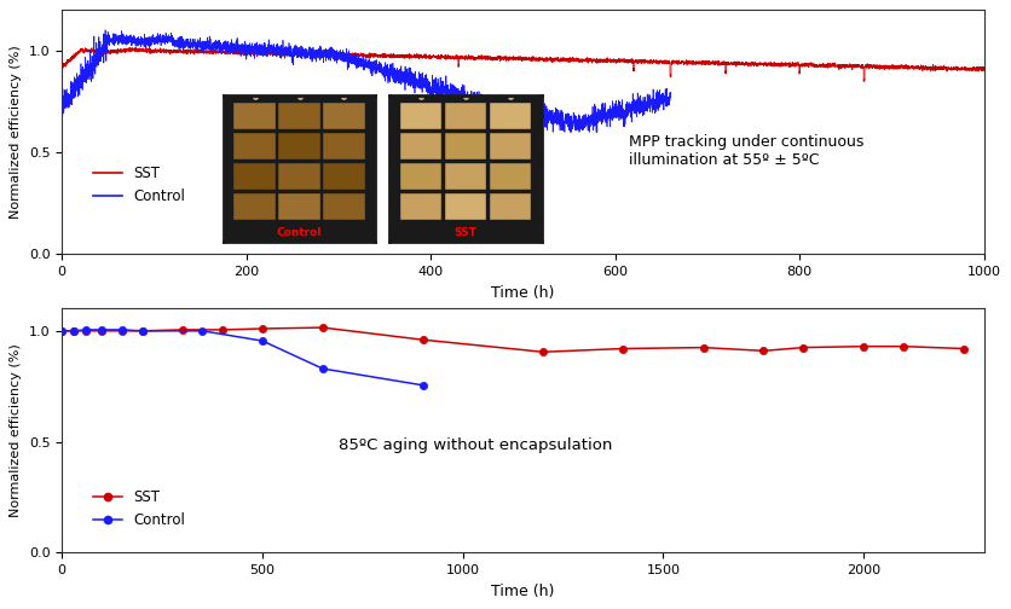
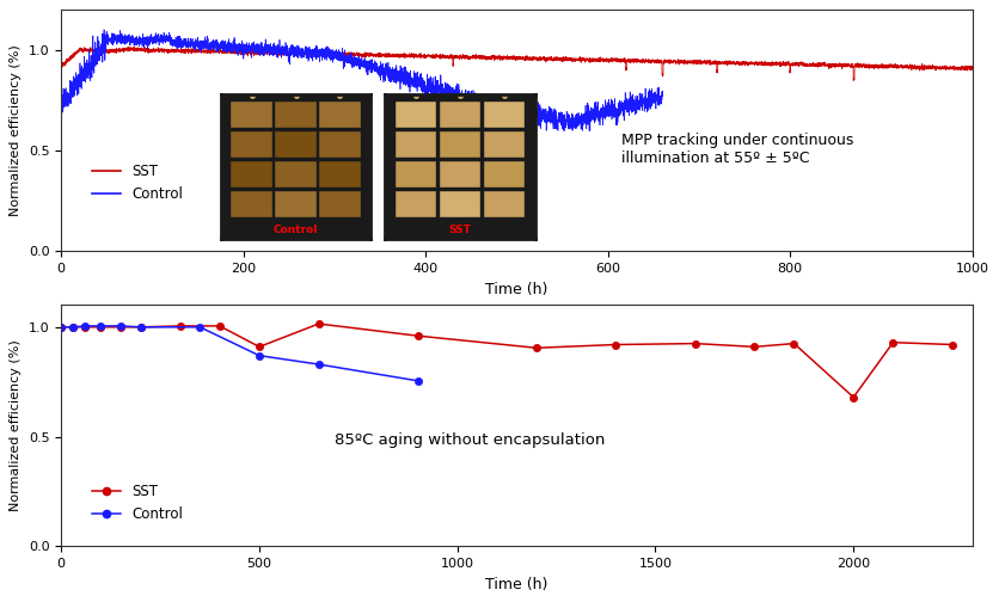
SST/500: 1.01 -> 0.91
Control/500: 0.95 -> 0.87
SST/2000: 0.93 -> 0.68
